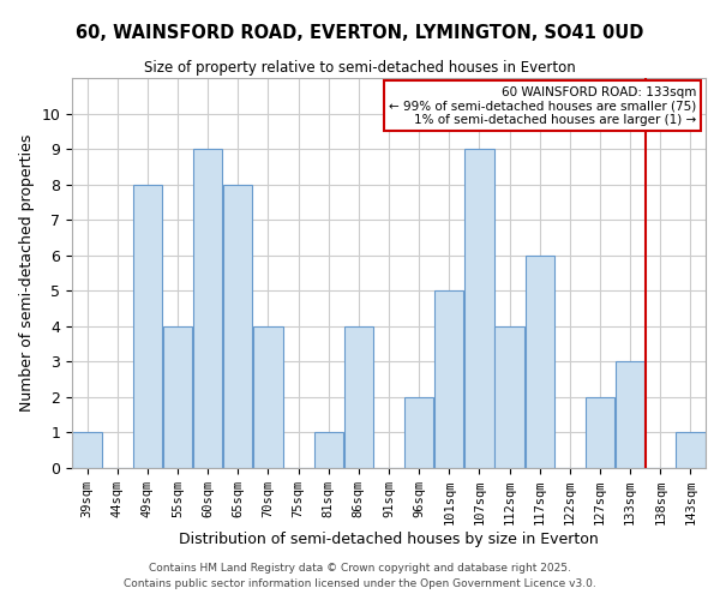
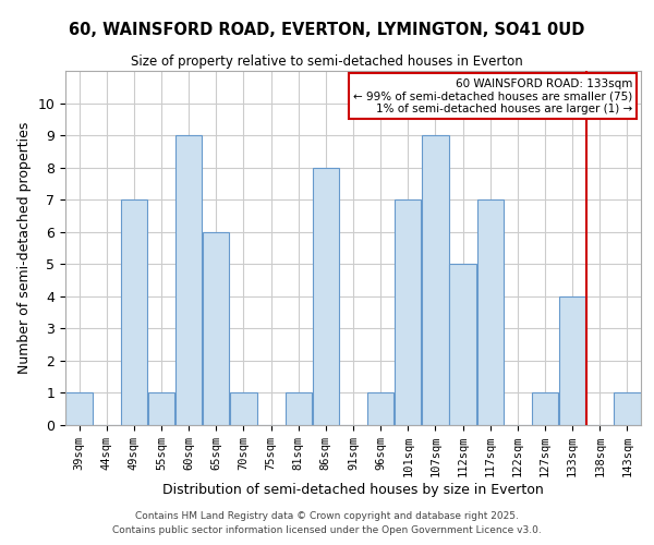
49sqm: 8 -> 7
55sqm: 4 -> 1
65sqm: 8 -> 6
70sqm: 4 -> 1
86sqm: 4 -> 8
96sqm: 2 -> 1
101sqm: 5 -> 7
112sqm: 4 -> 5
117sqm: 6 -> 7
127sqm: 2 -> 1
133sqm: 3 -> 4
